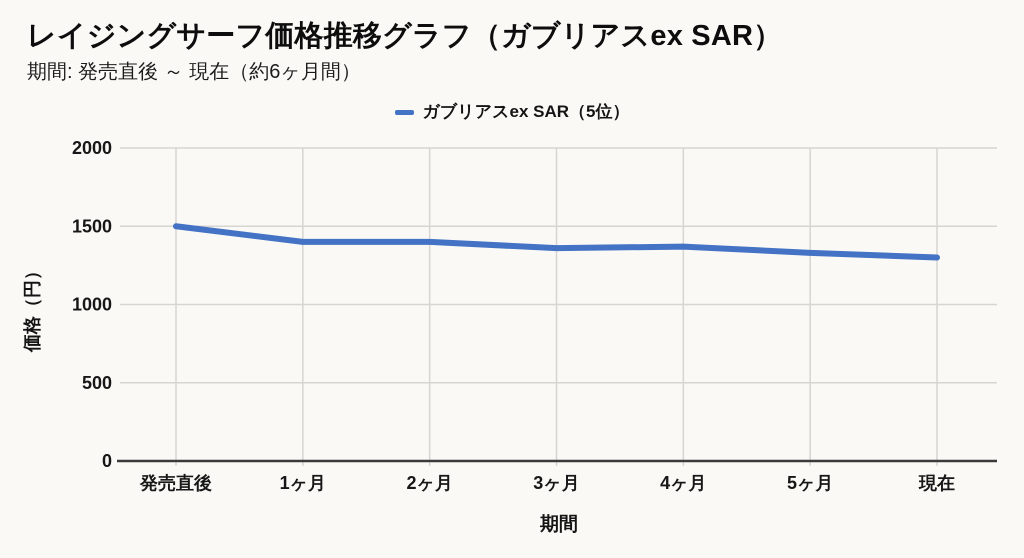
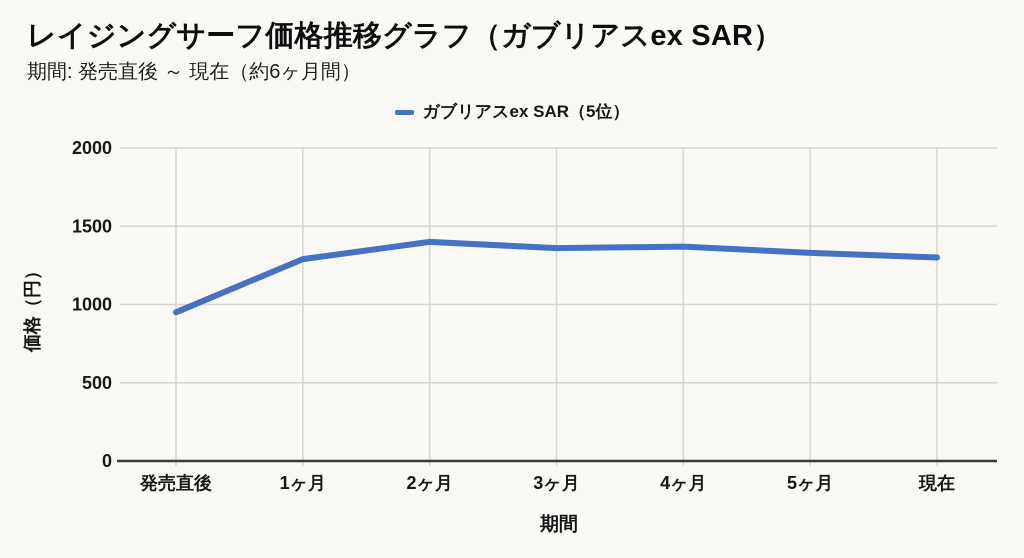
発売直後: 1500 -> 950
1ヶ月: 1400 -> 1290
